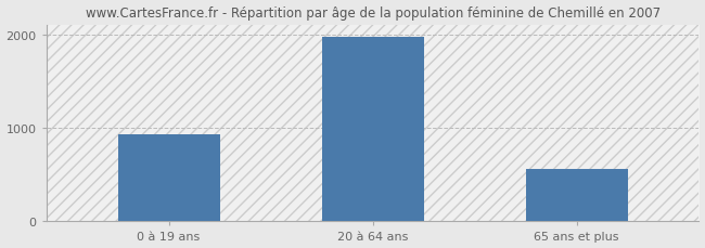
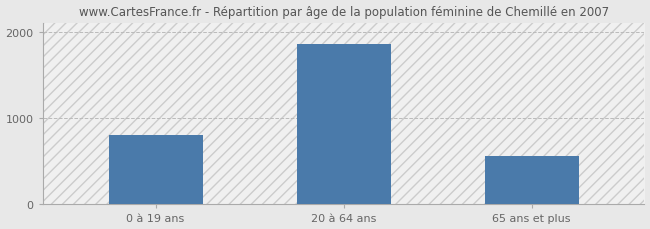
0 à 19 ans: 930 -> 800
20 à 64 ans: 1970 -> 1860
